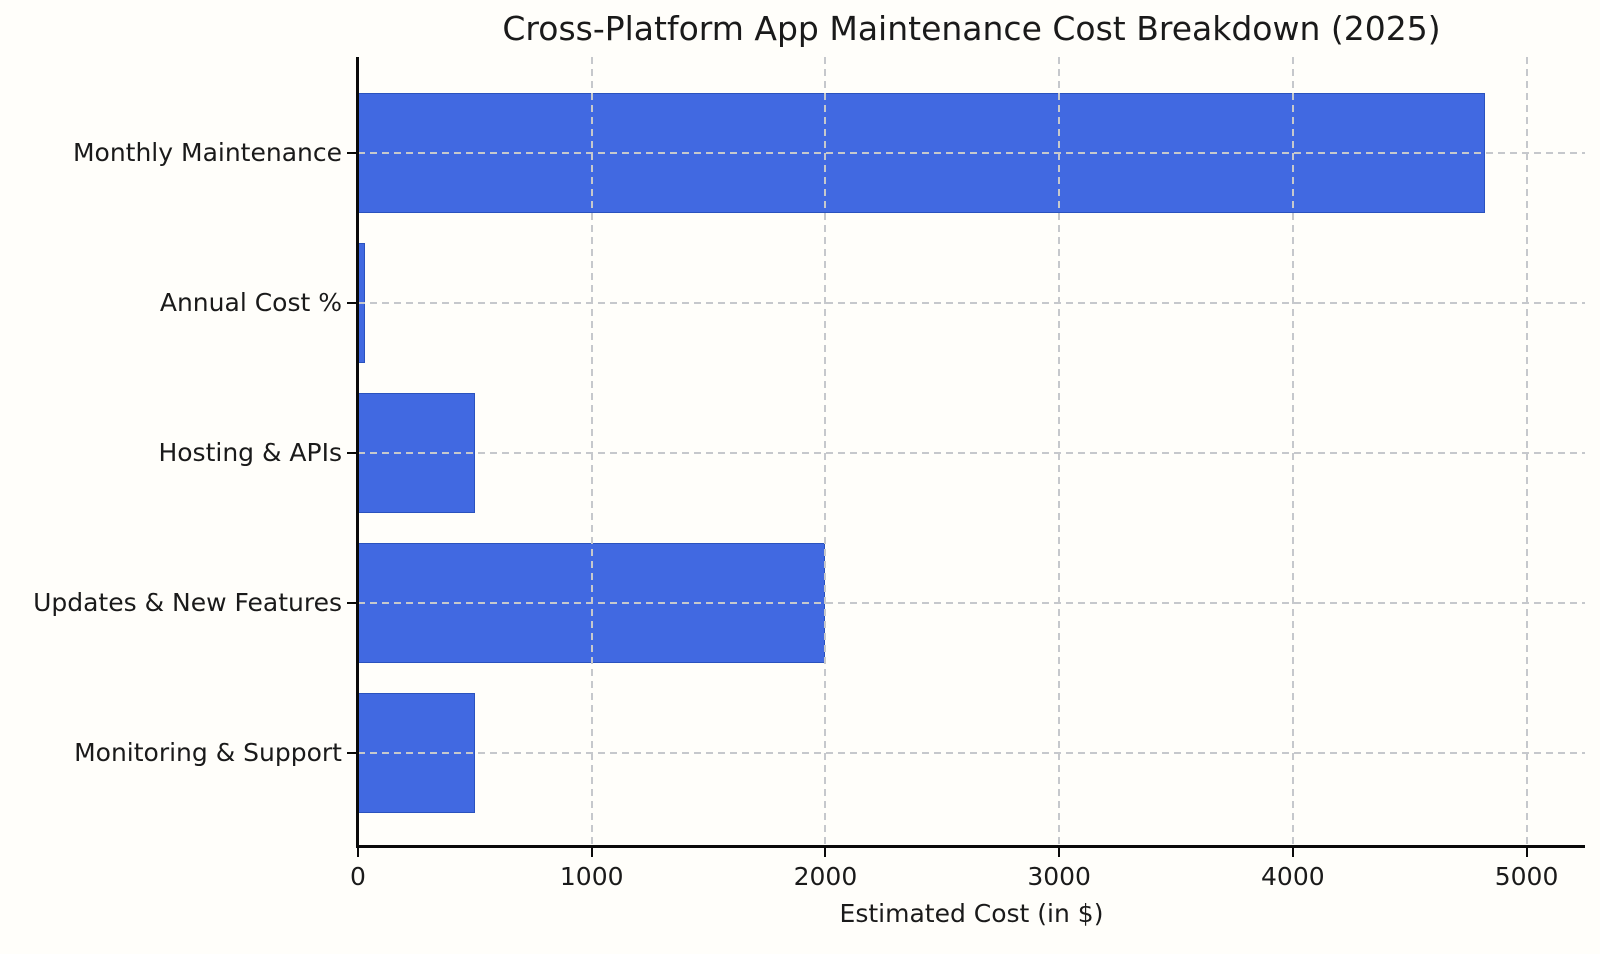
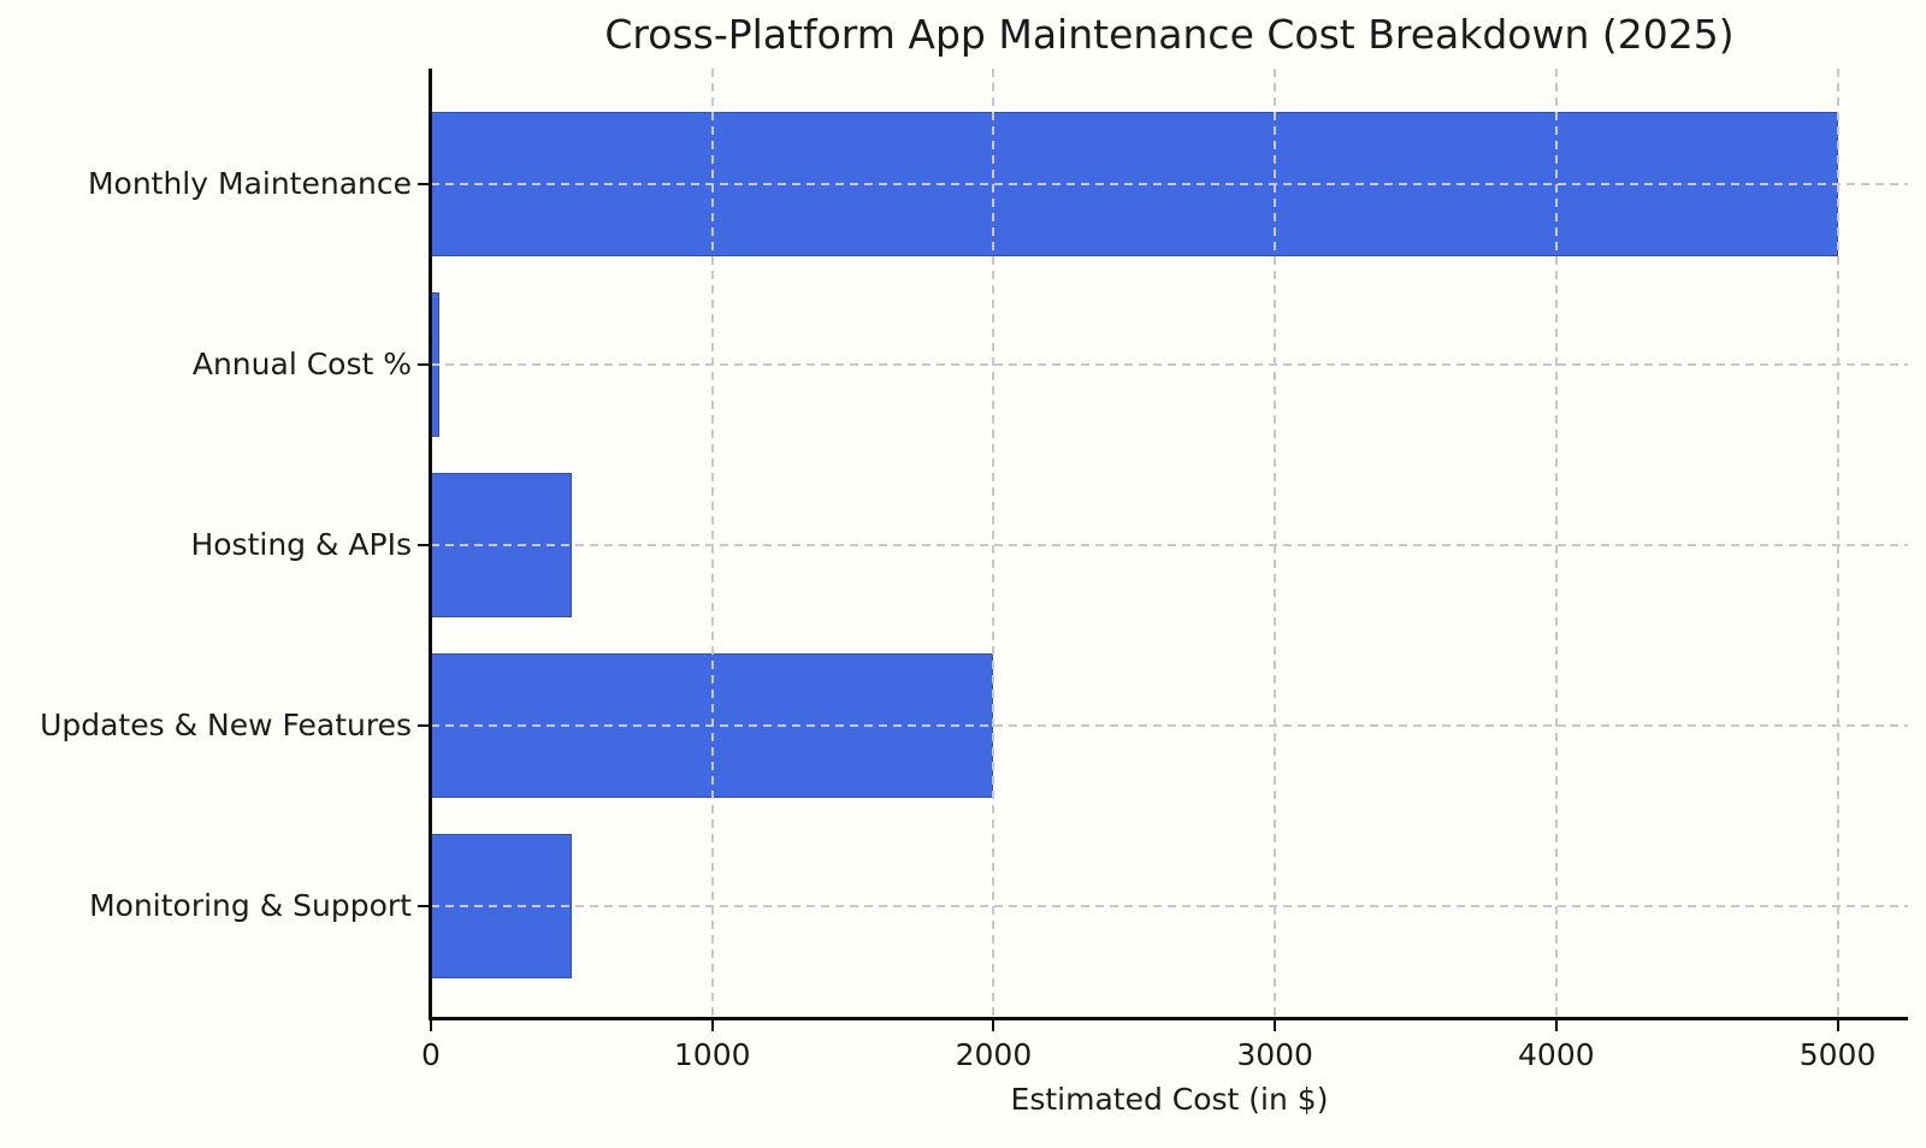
Monthly Maintenance: 4820 -> 5000
